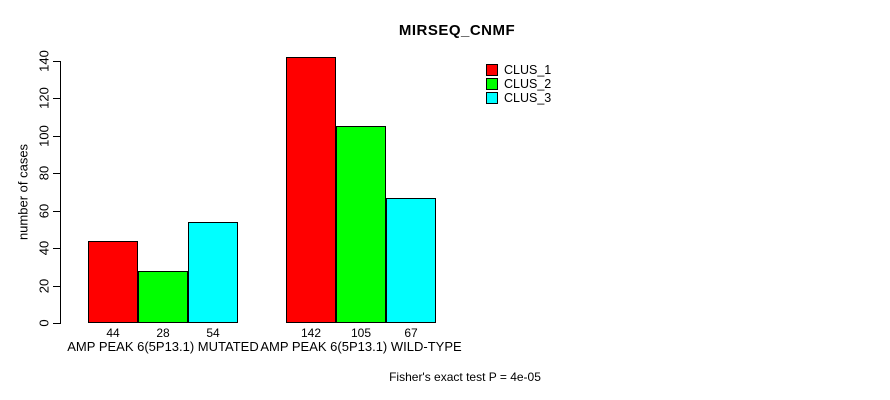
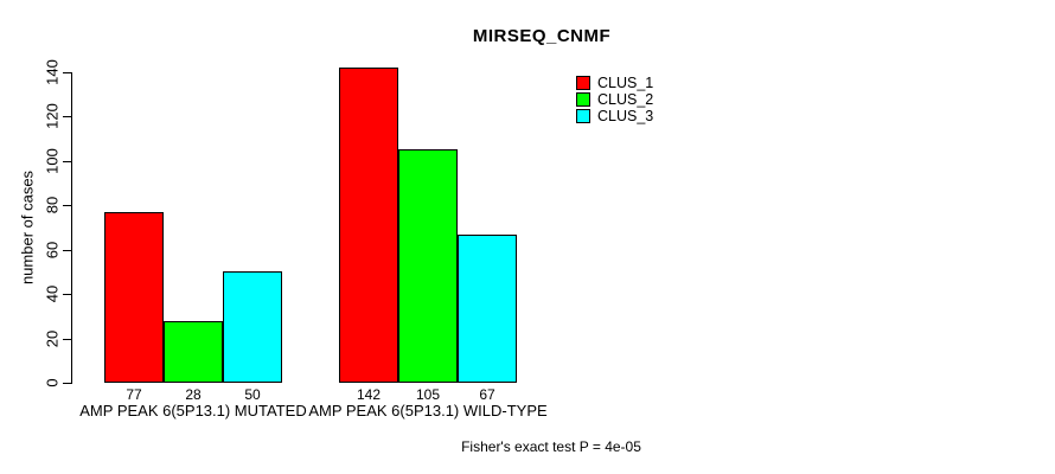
CLUS_1/AMP PEAK 6(5P13.1) MUTATED: 44 -> 77
CLUS_3/AMP PEAK 6(5P13.1) MUTATED: 54 -> 50
